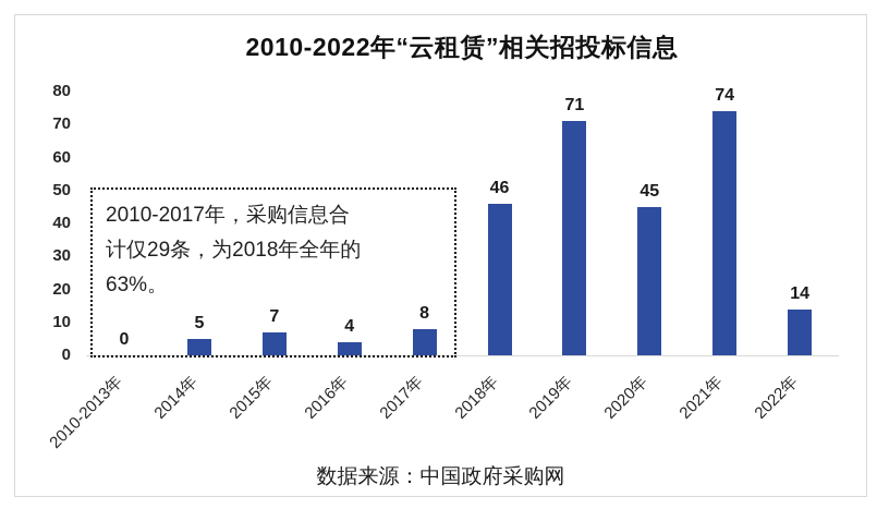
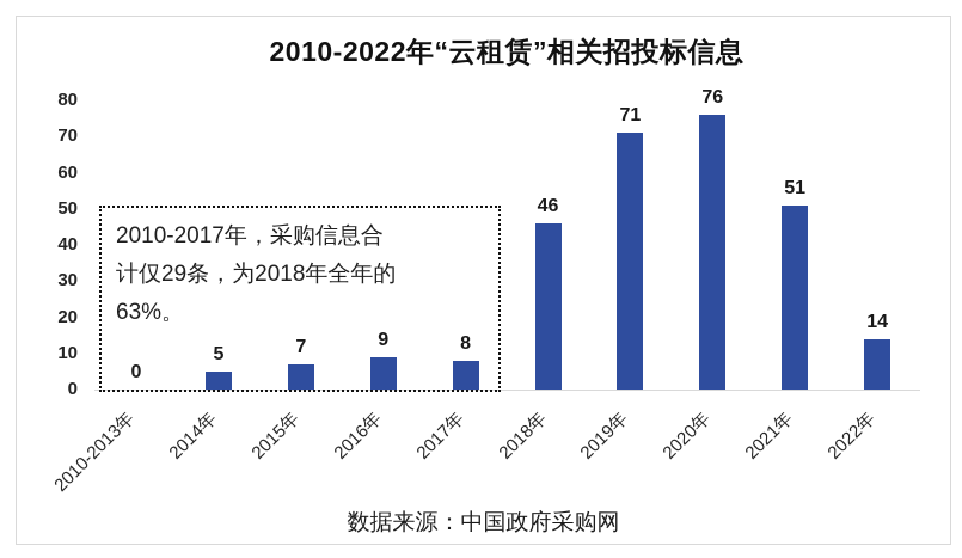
2016年: 4 -> 9
2020年: 45 -> 76
2021年: 74 -> 51
